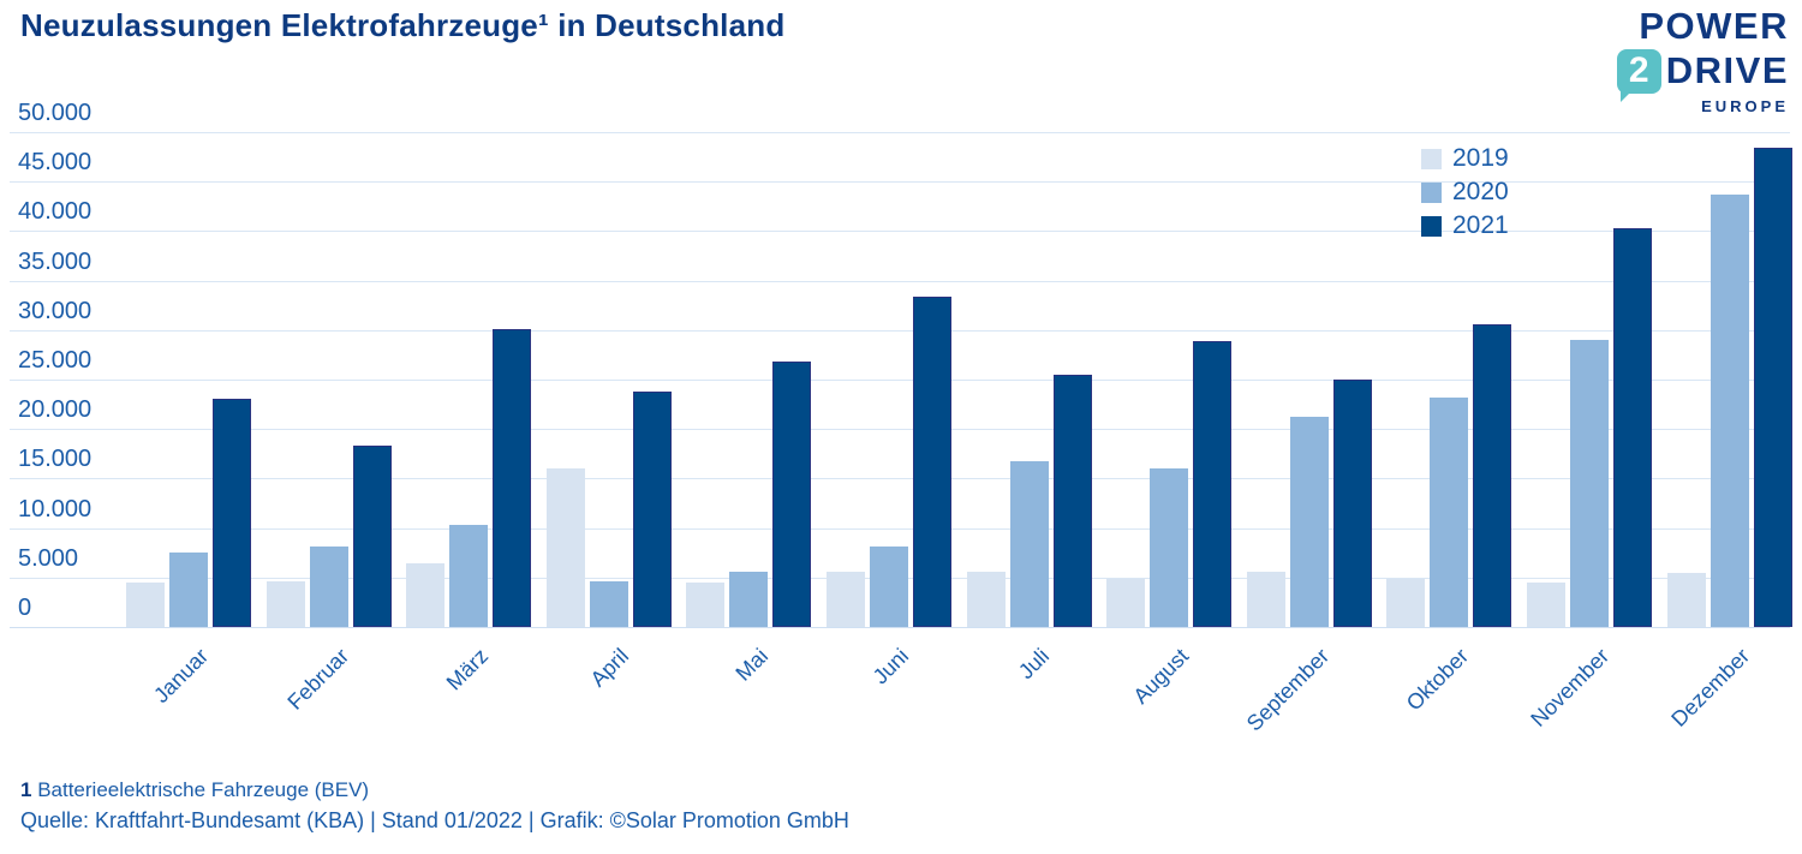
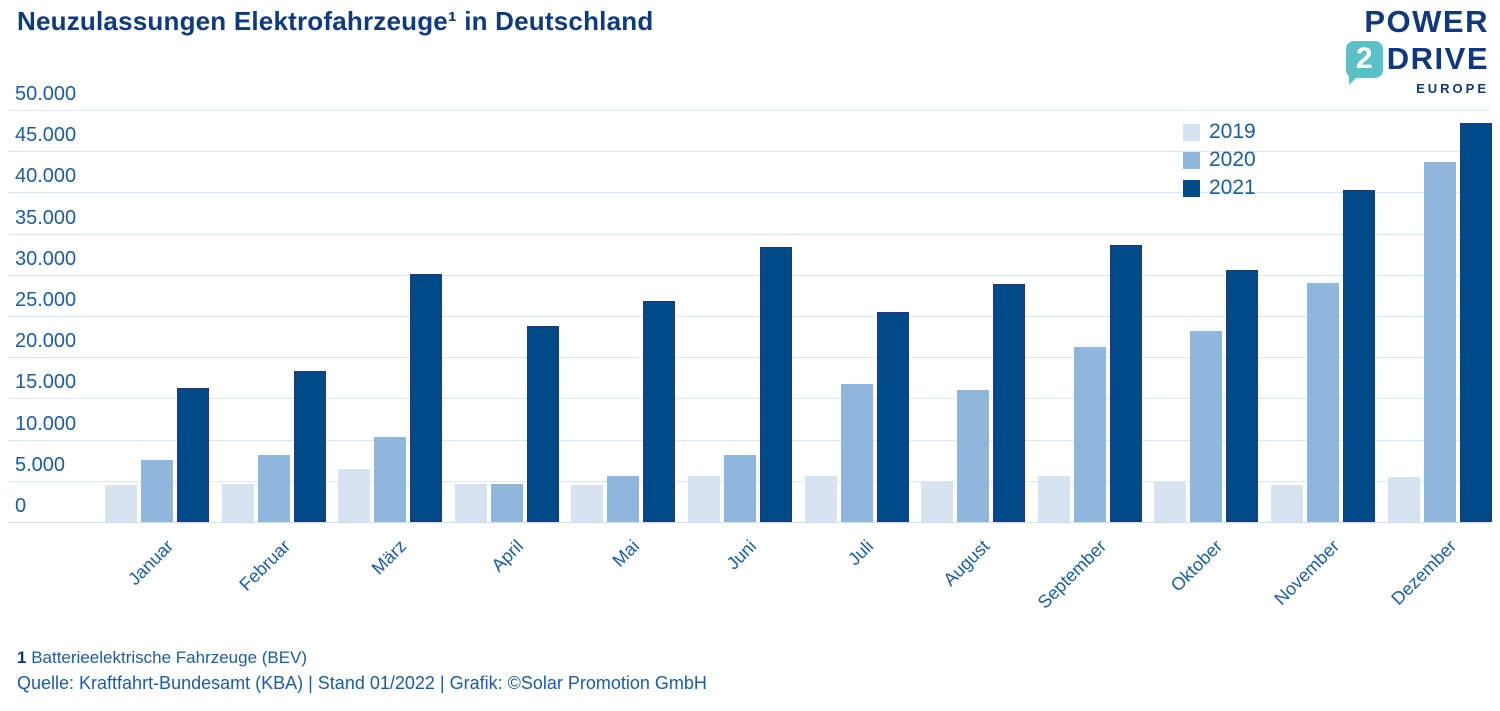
2021/Januar: 23000 -> 16000
2019/April: 16000 -> 5000
2021/September: 25000 -> 34000
